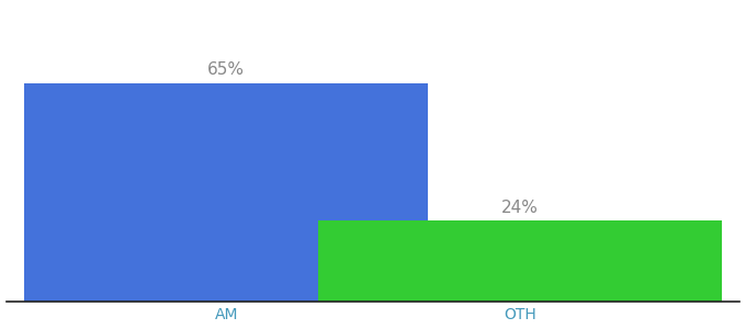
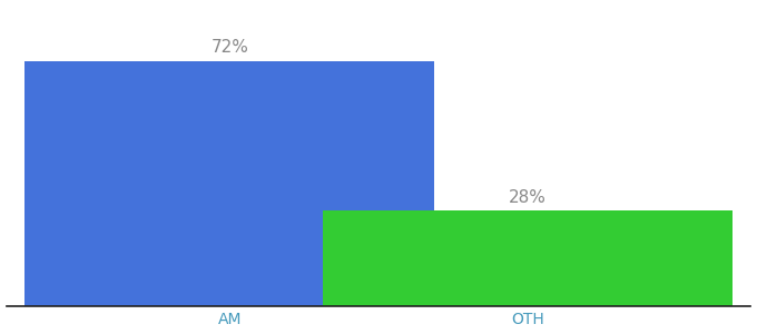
AM: 65% -> 72%
OTH: 24% -> 28%
